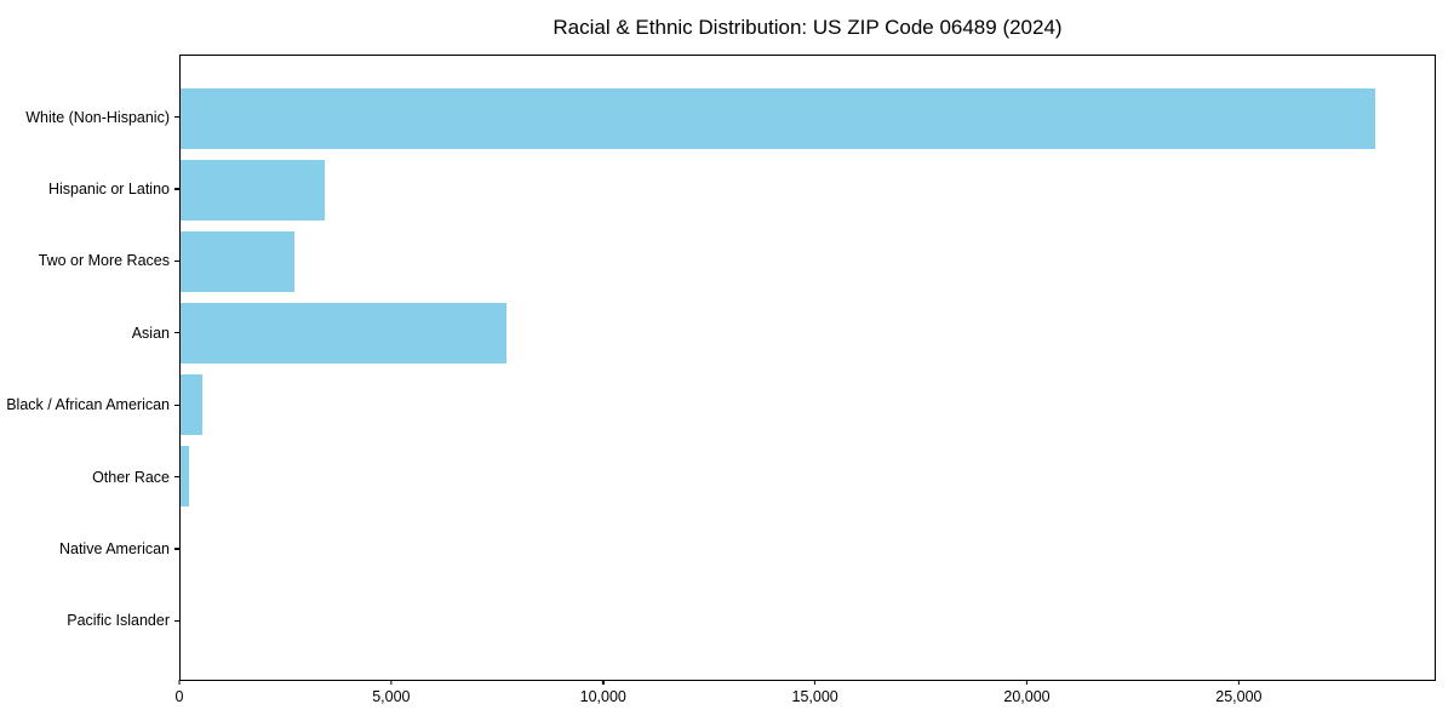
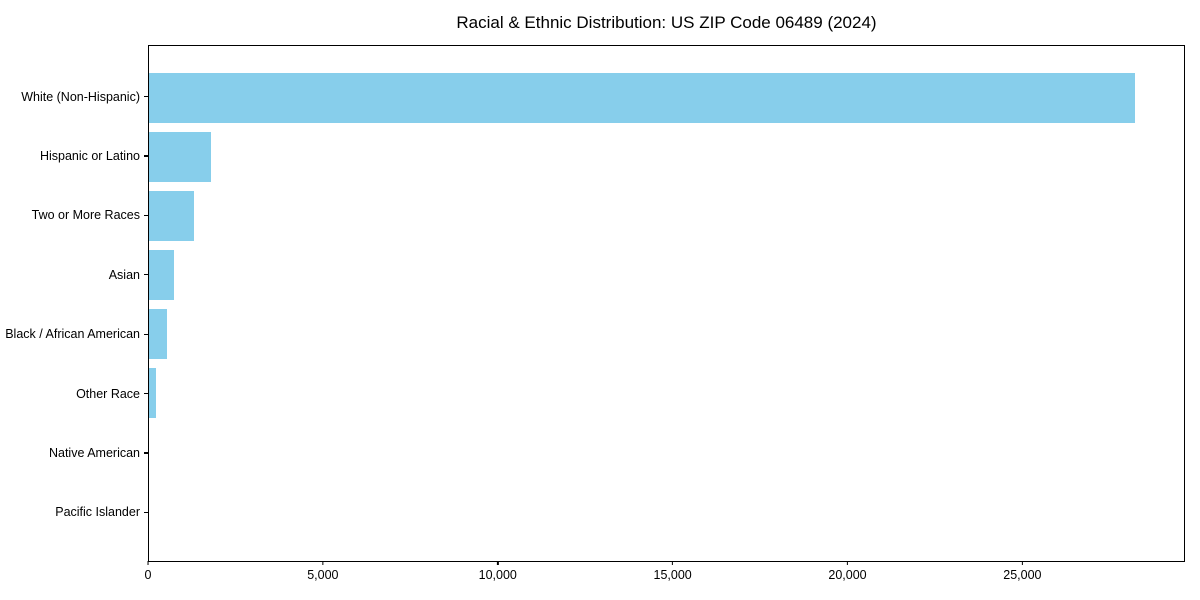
Hispanic or Latino: 3400 -> 1800
Two or More Races: 2700 -> 1300
Asian: 7700 -> 700
